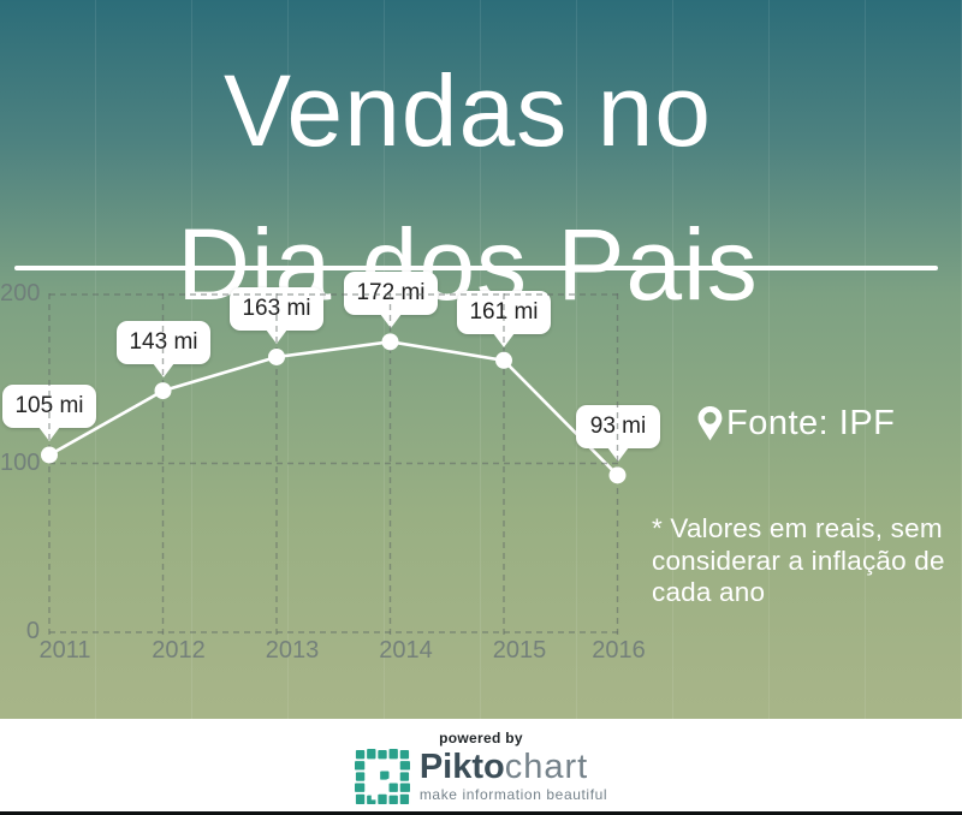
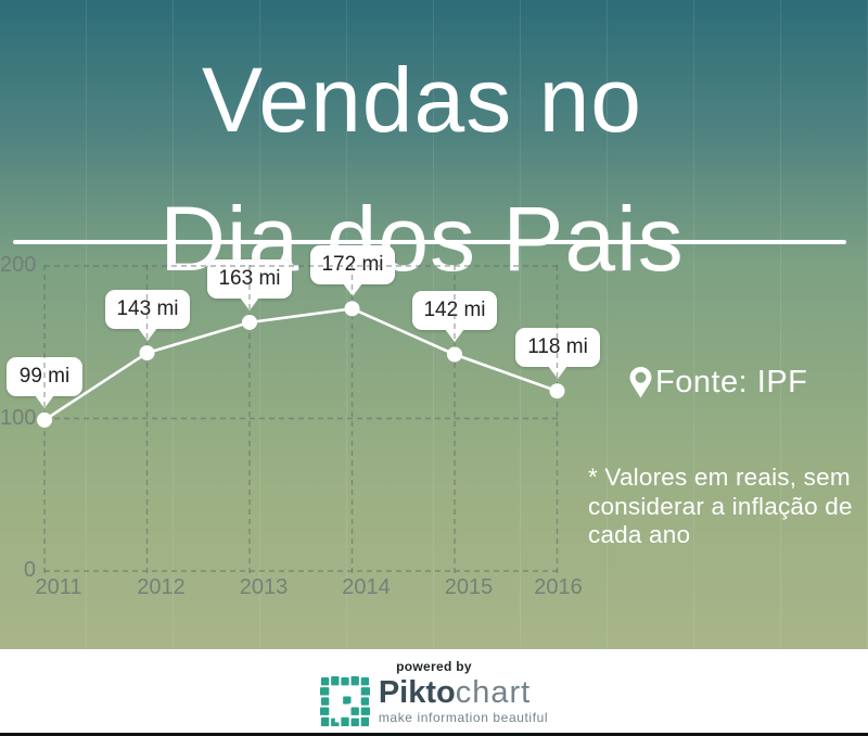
2011: 105 -> 99
2015: 161 -> 142
2016: 93 -> 118
